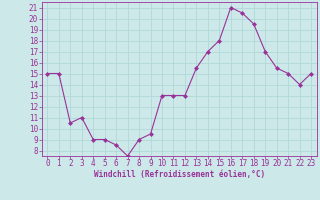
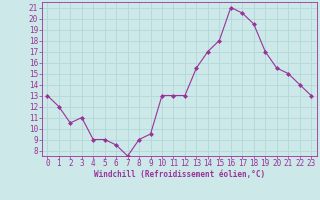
0: 15.0 -> 13.0
1: 15.0 -> 12.0
23: 15.0 -> 13.0
